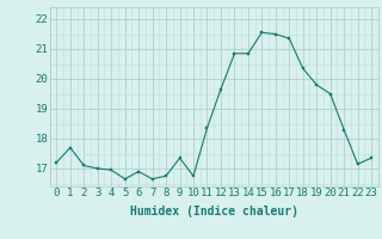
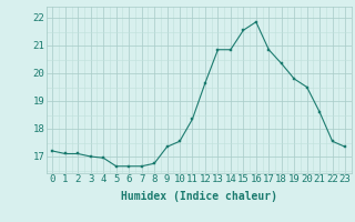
1: 17.70 -> 17.10
6: 16.90 -> 16.65
10: 16.75 -> 17.55
16: 21.50 -> 21.85
17: 21.35 -> 20.85
21: 18.30 -> 18.60
22: 17.15 -> 17.55
